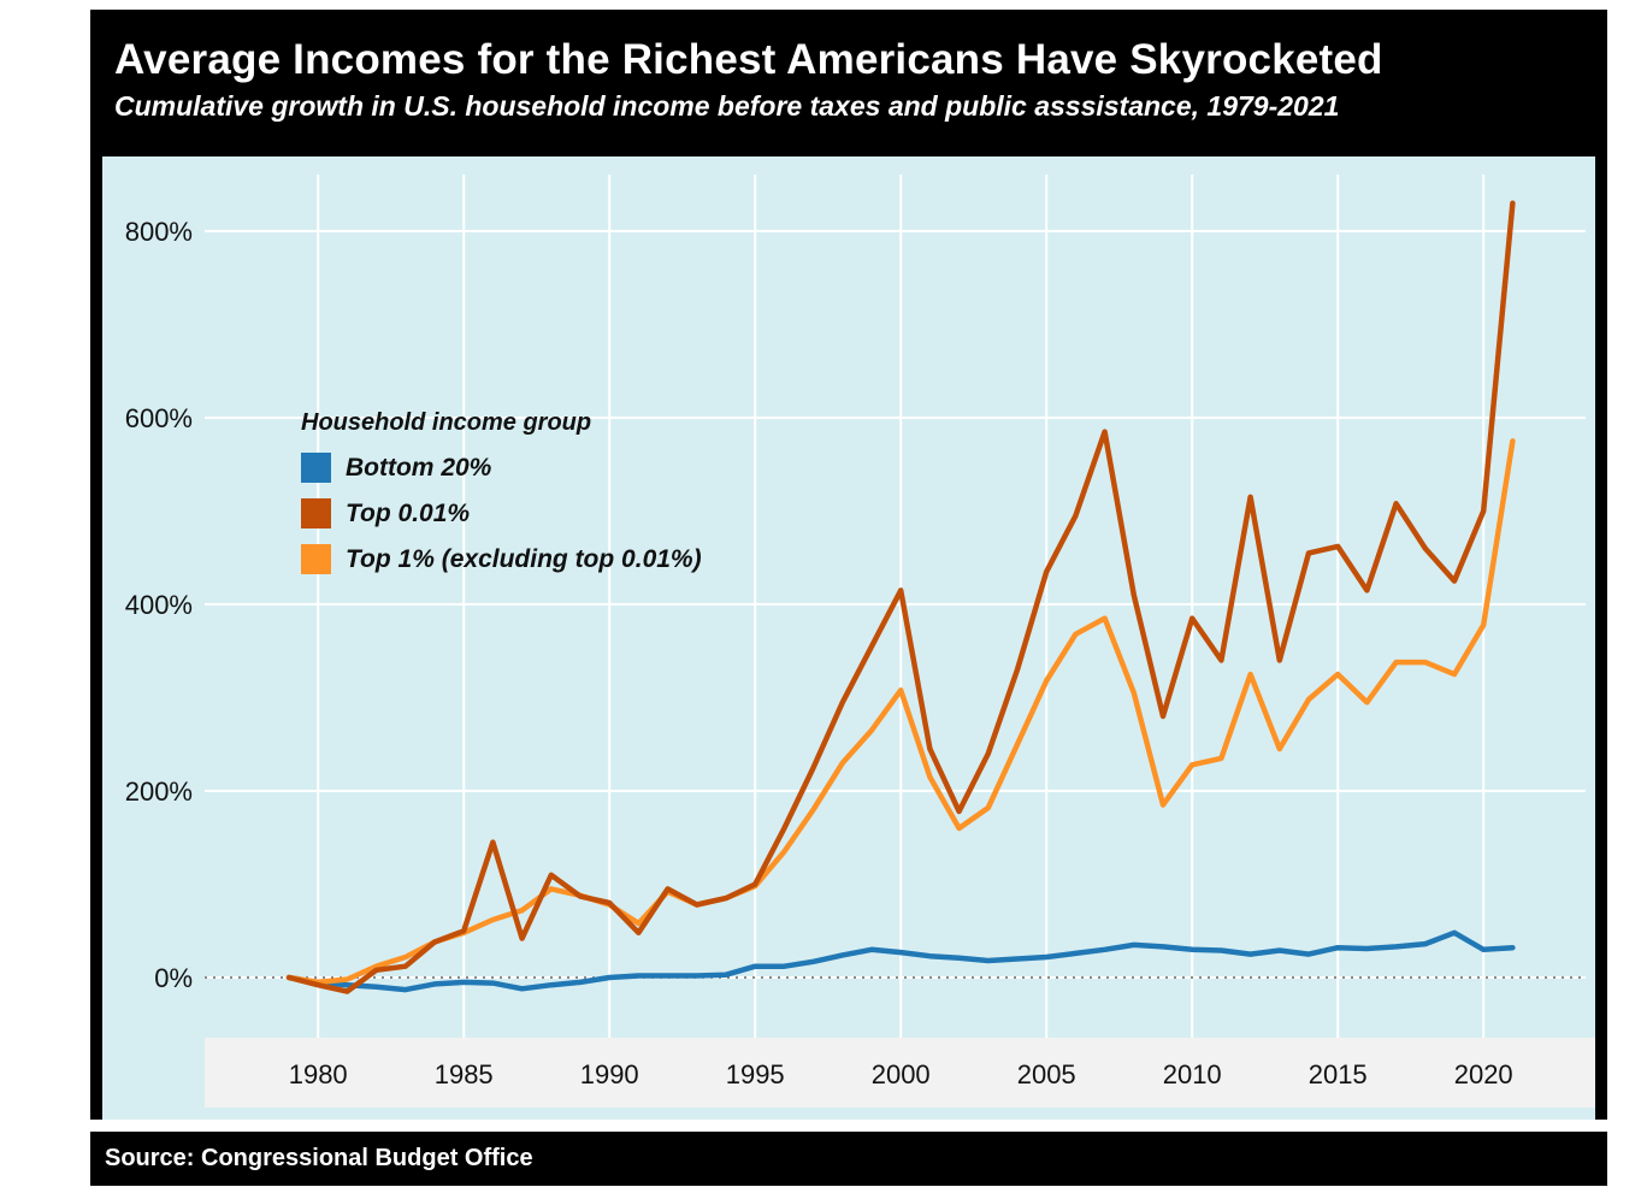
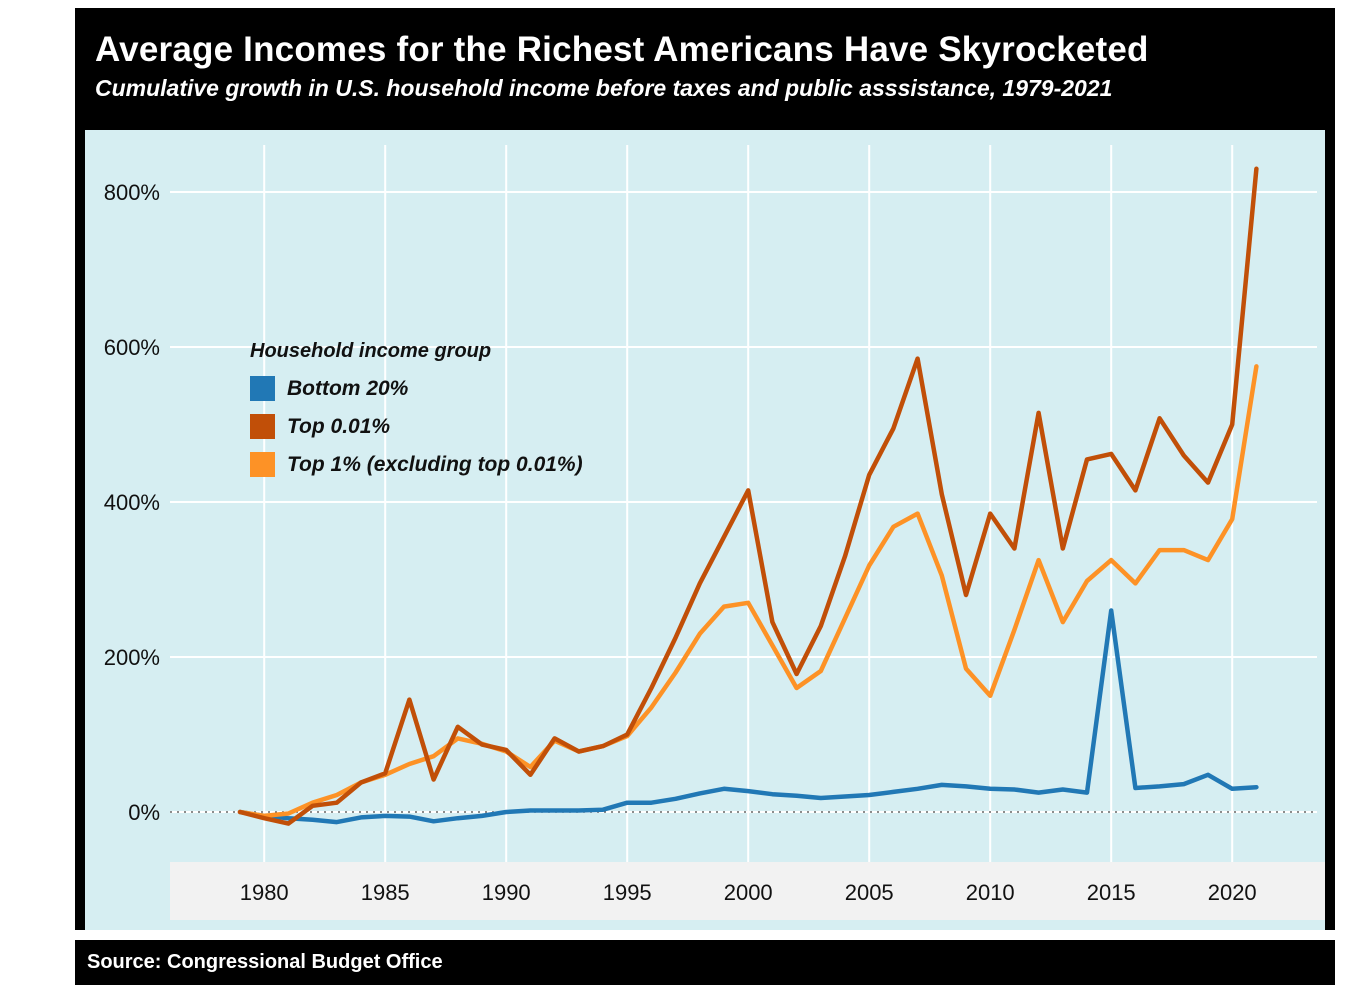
Top 1% (excluding top 0.01%)/2000: 310% -> 270%
Top 1% (excluding top 0.01%)/2010: 230% -> 150%
Bottom 20%/2015: 30% -> 260%
